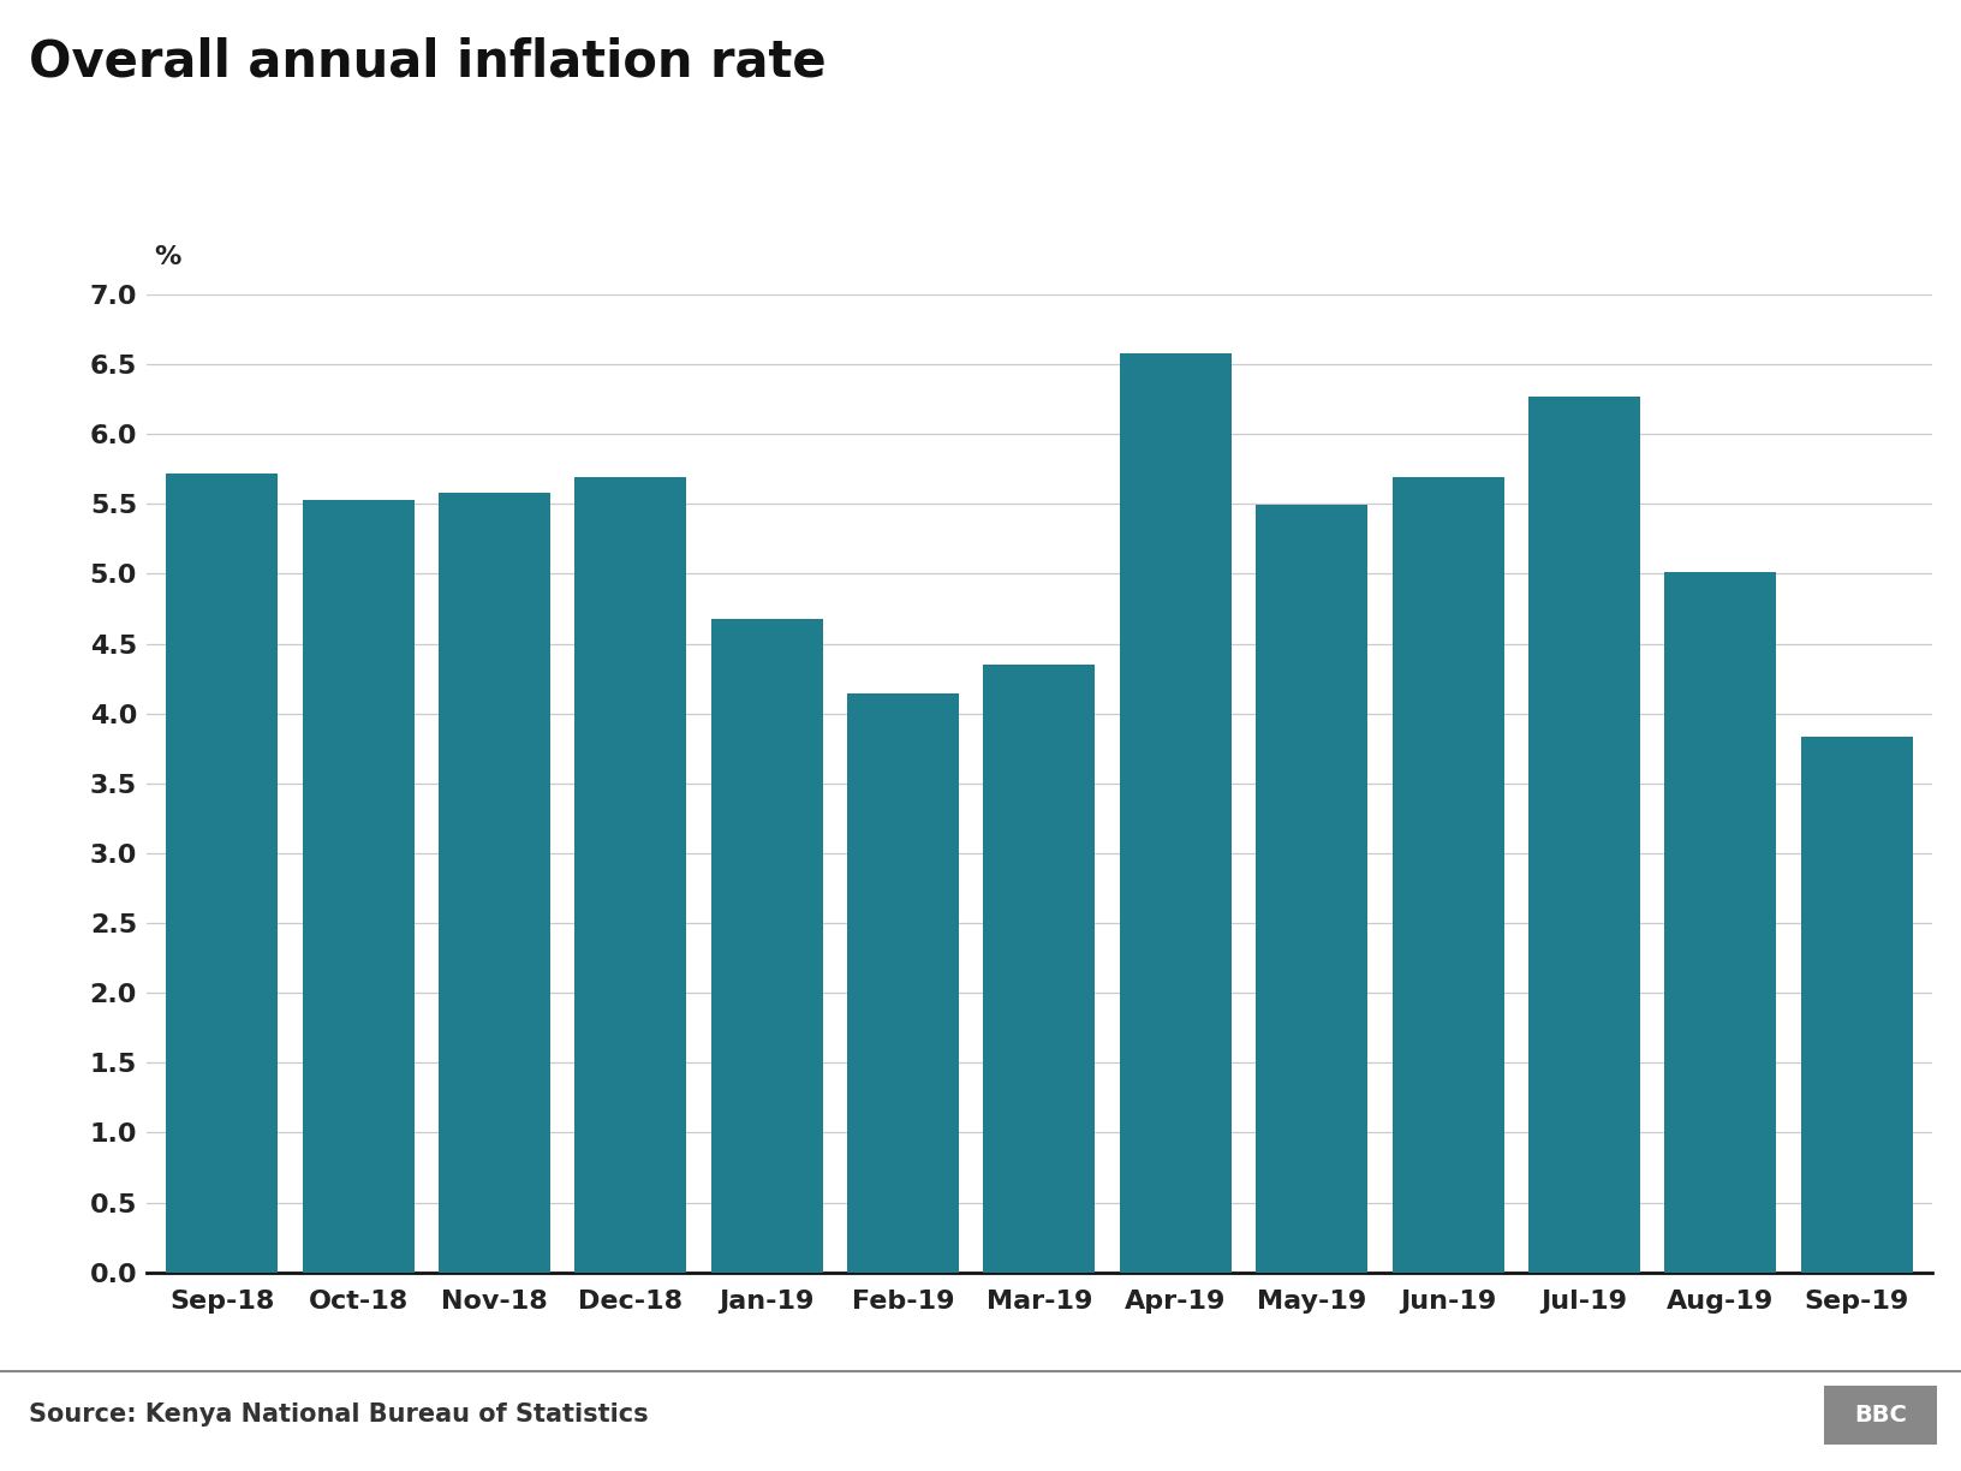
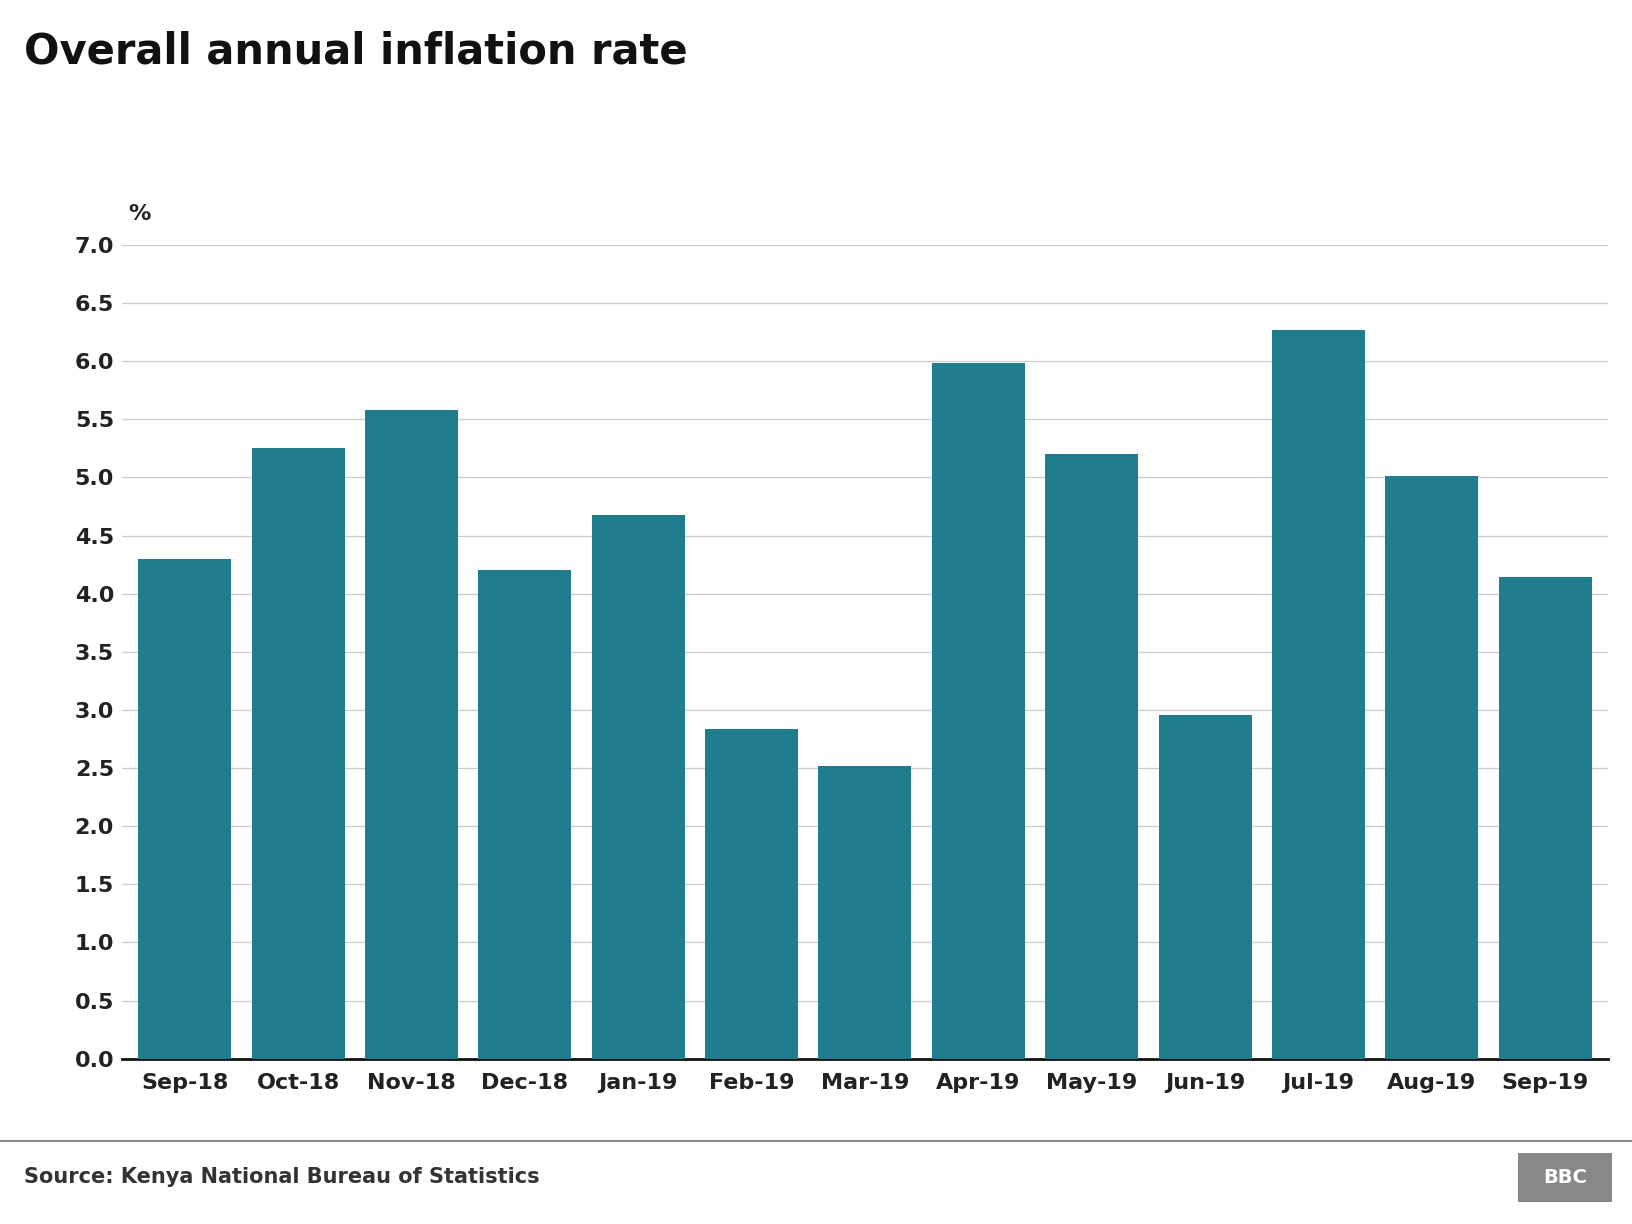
Sep-18: 5.72 -> 4.30
Oct-18: 5.53 -> 5.25
Dec-18: 5.69 -> 4.20
Feb-19: 4.14 -> 2.84
Mar-19: 4.35 -> 2.52
Apr-19: 6.58 -> 5.98
May-19: 5.49 -> 5.20
Jun-19: 5.69 -> 2.96
Sep-19: 3.83 -> 4.14
